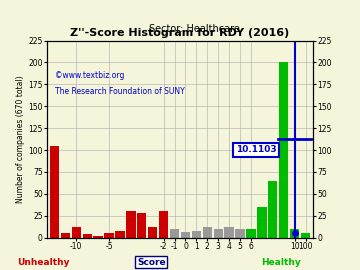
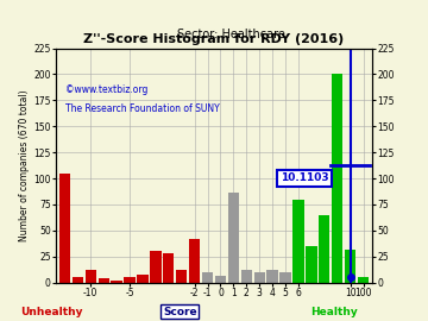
-2: 30 -> 42
1: 8 -> 86
6: 10 -> 80
10: 10 -> 32
